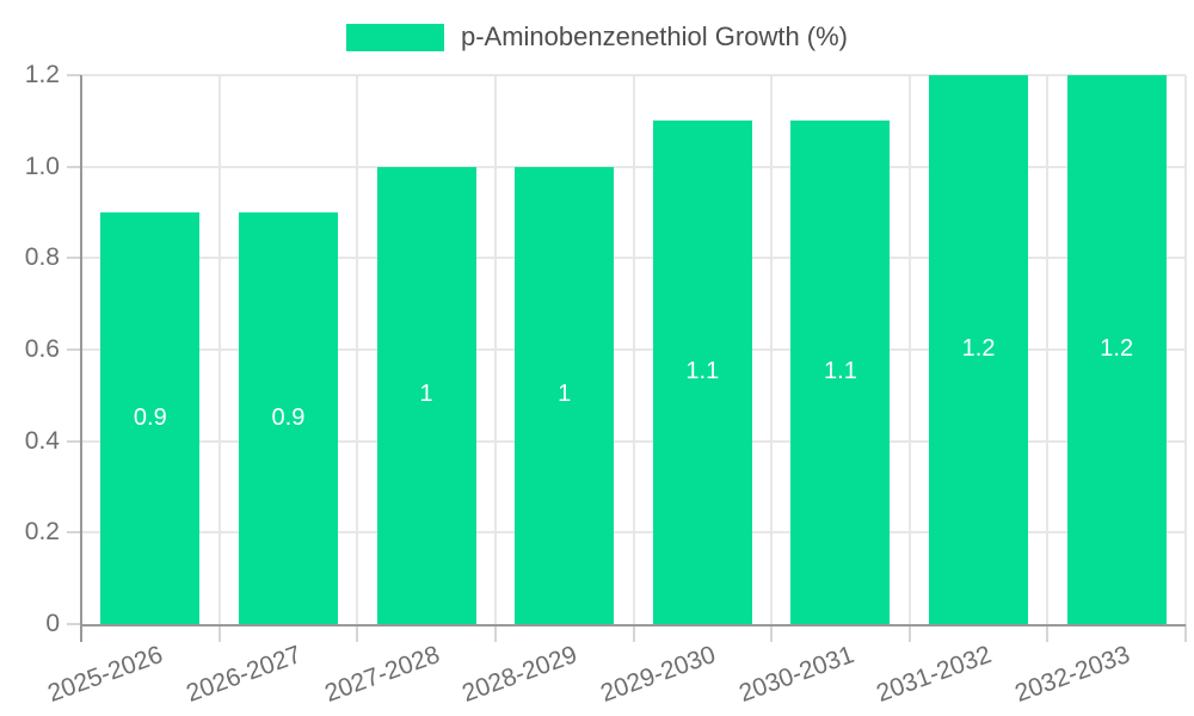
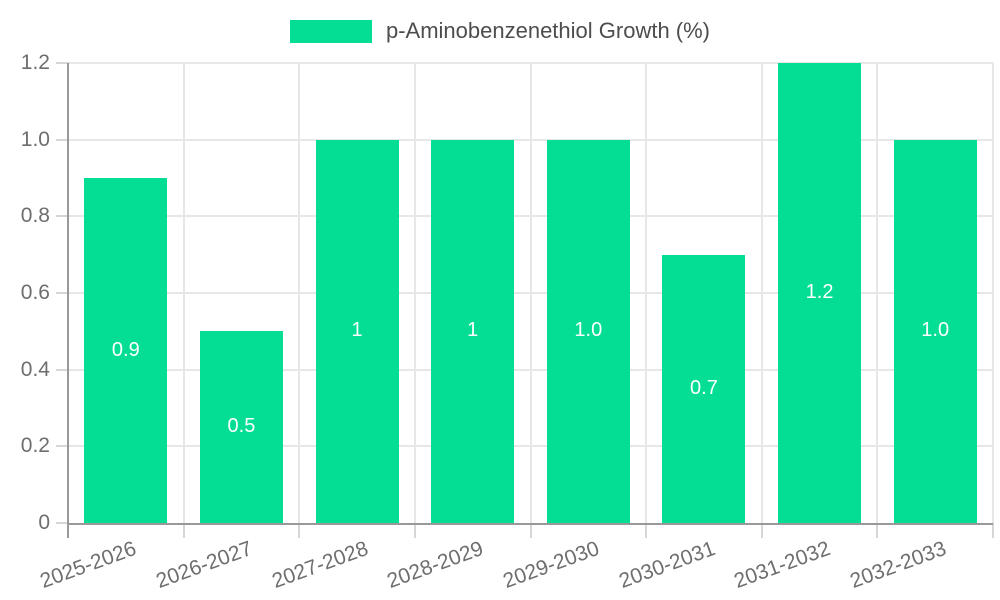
2026-2027: 0.9 -> 0.5
2029-2030: 1.1 -> 1.0
2030-2031: 1.1 -> 0.7
2032-2033: 1.2 -> 1.0
